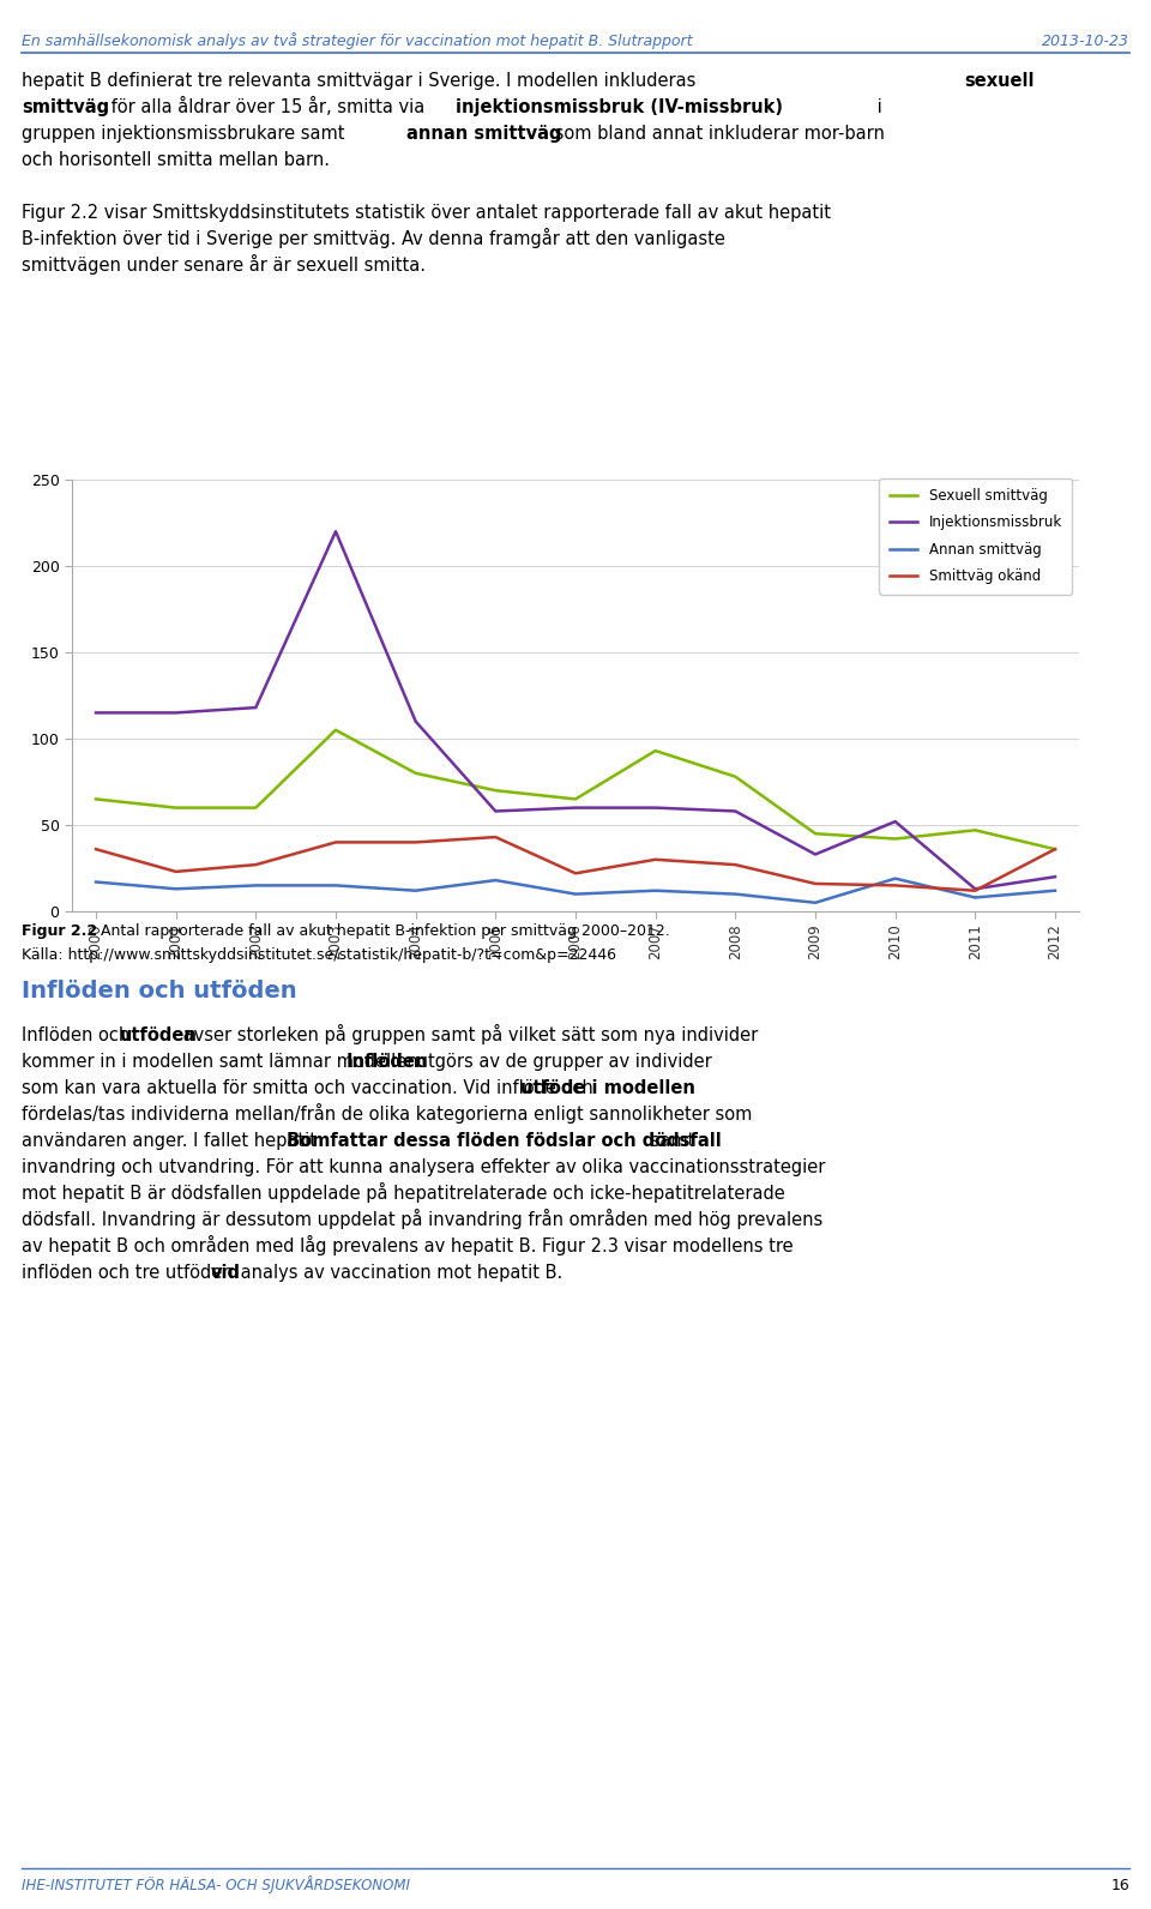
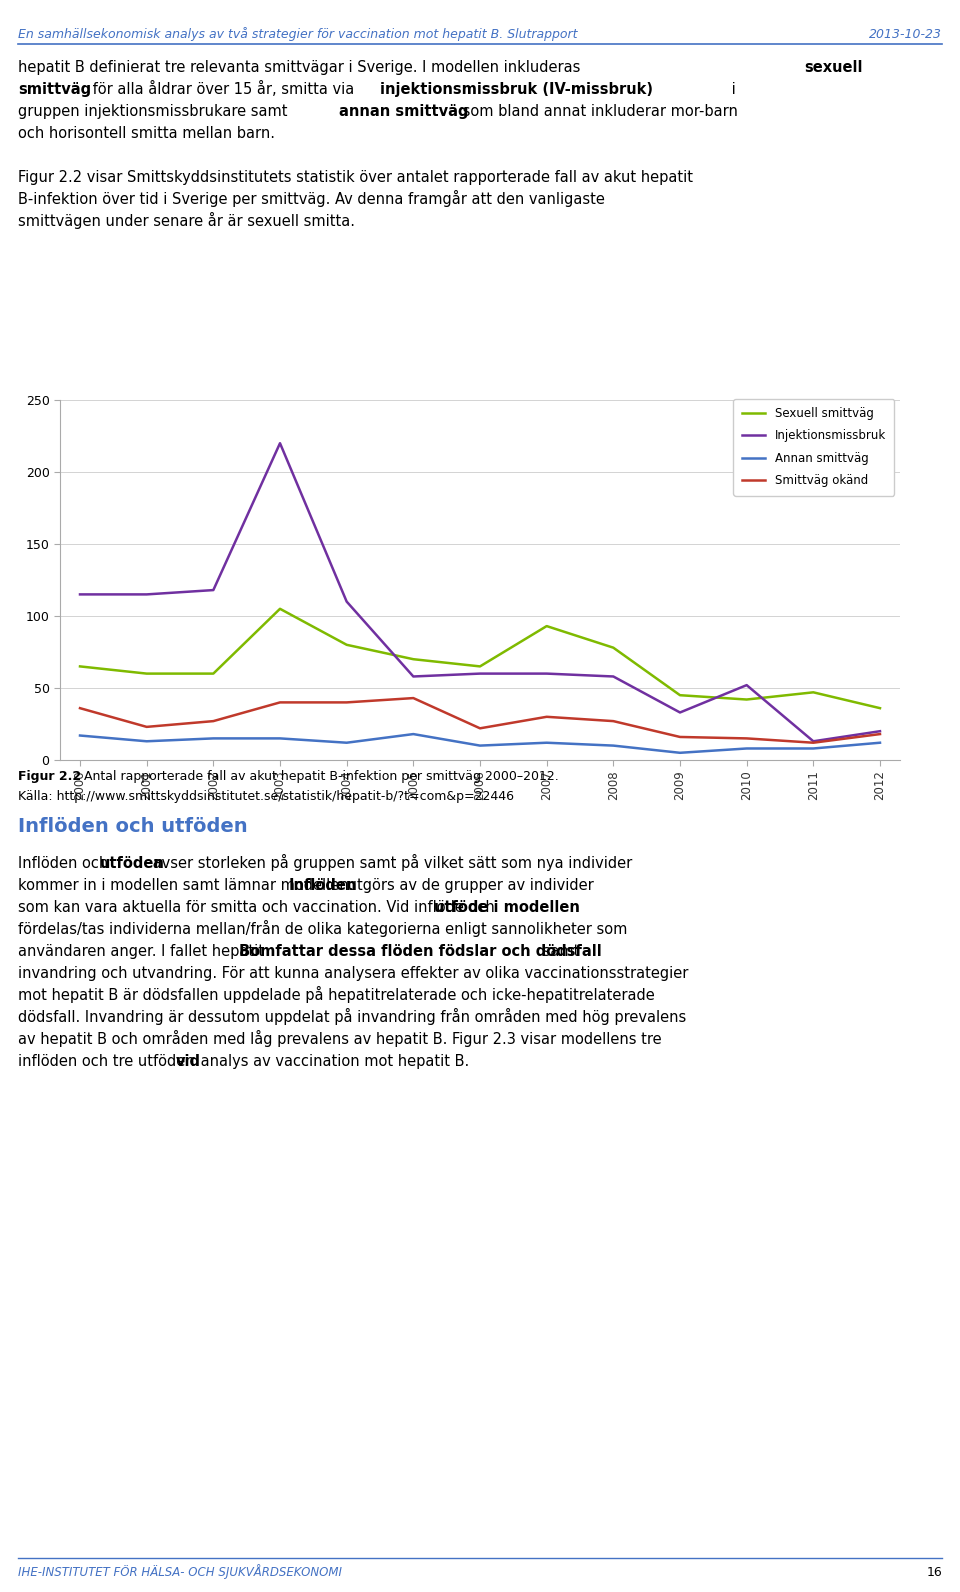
Annan smittväg/2010: 19 -> 8
Smittväg okänd/2012: 36 -> 18
